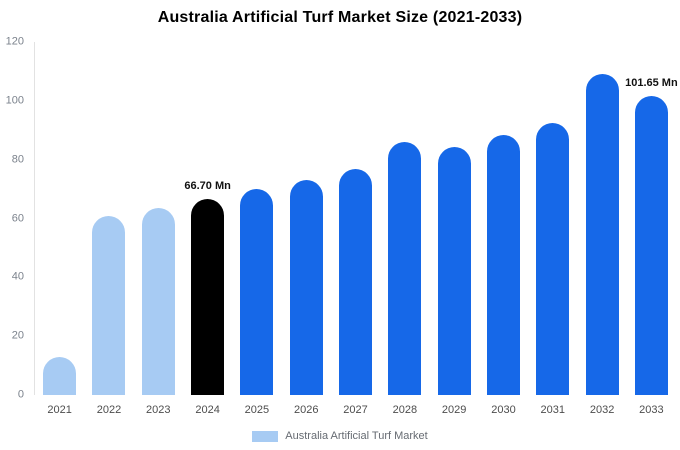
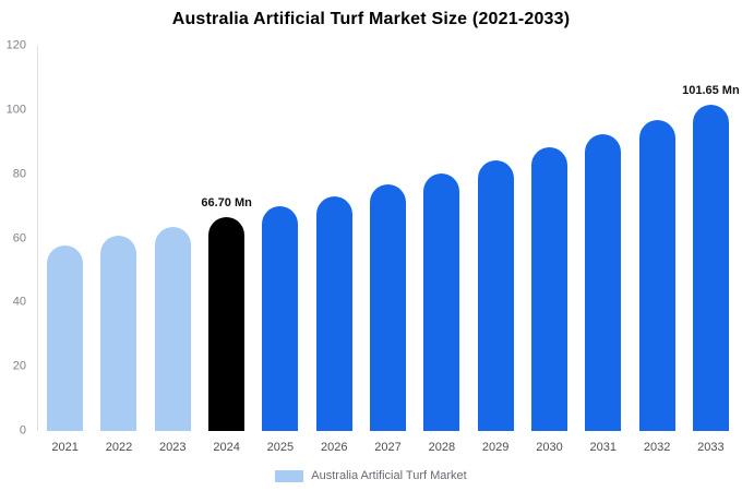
2021: 13 -> 58
2028: 86 -> 80
2032: 109 -> 97
